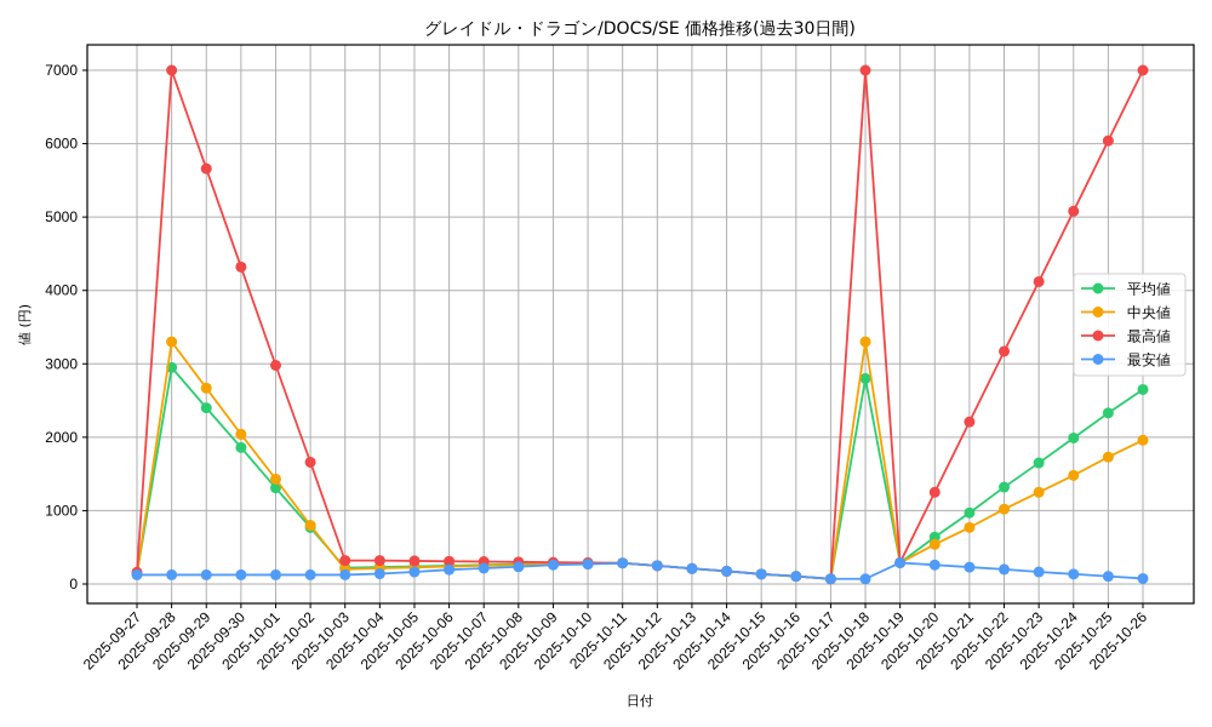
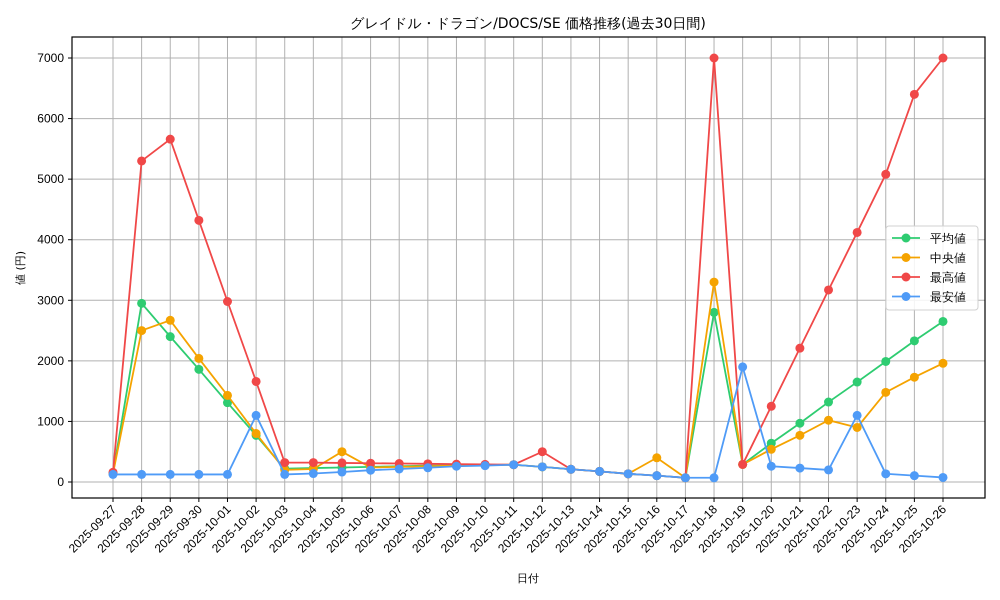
中央値/2025-09-28: 3300 -> 2500
最高値/2025-09-28: 7000 -> 5300
最安値/2025-10-02: 100 -> 1100
中央値/2025-10-05: 200 -> 500
最高値/2025-10-12: 200 -> 500
中央値/2025-10-16: 100 -> 400
最安値/2025-10-19: 300 -> 1900
中央値/2025-10-23: 1200 -> 900
最安値/2025-10-23: 200 -> 1100
最高値/2025-10-25: 6000 -> 6400
